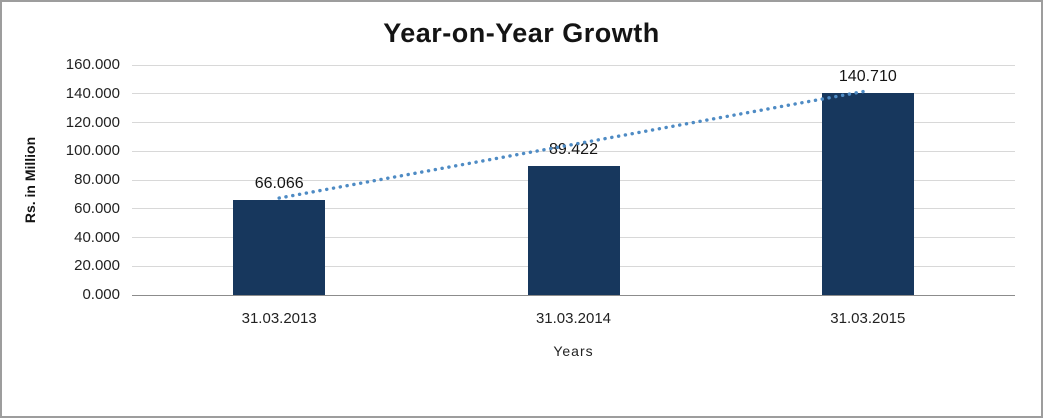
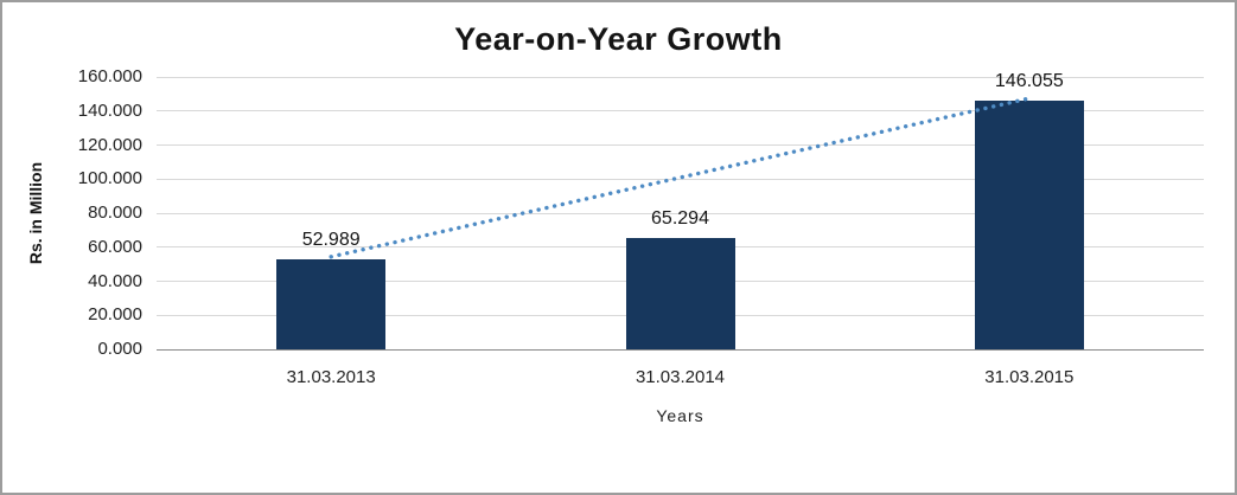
31.03.2013: 66.066 -> 52.989
31.03.2014: 89.422 -> 65.294
31.03.2015: 140.710 -> 146.055
